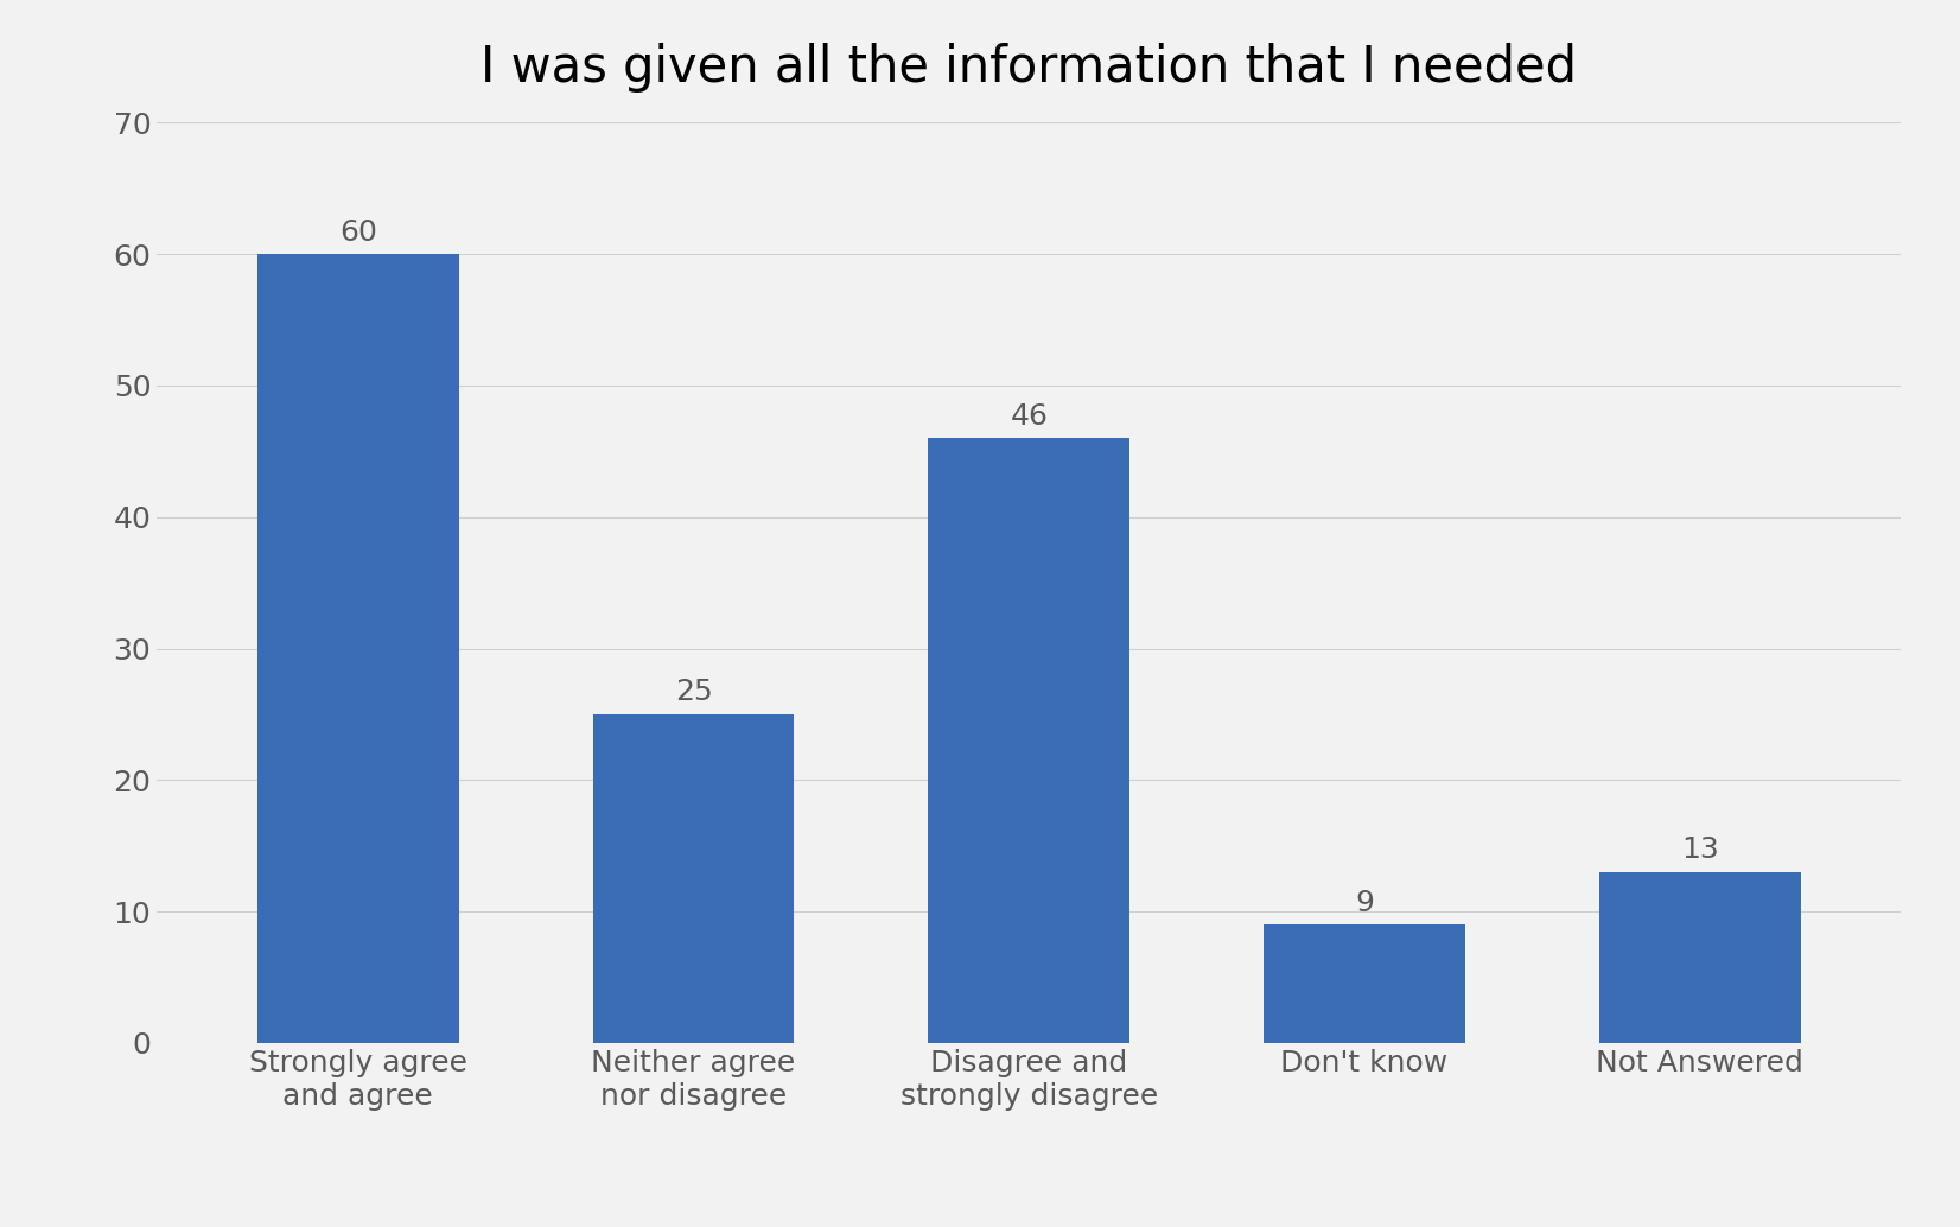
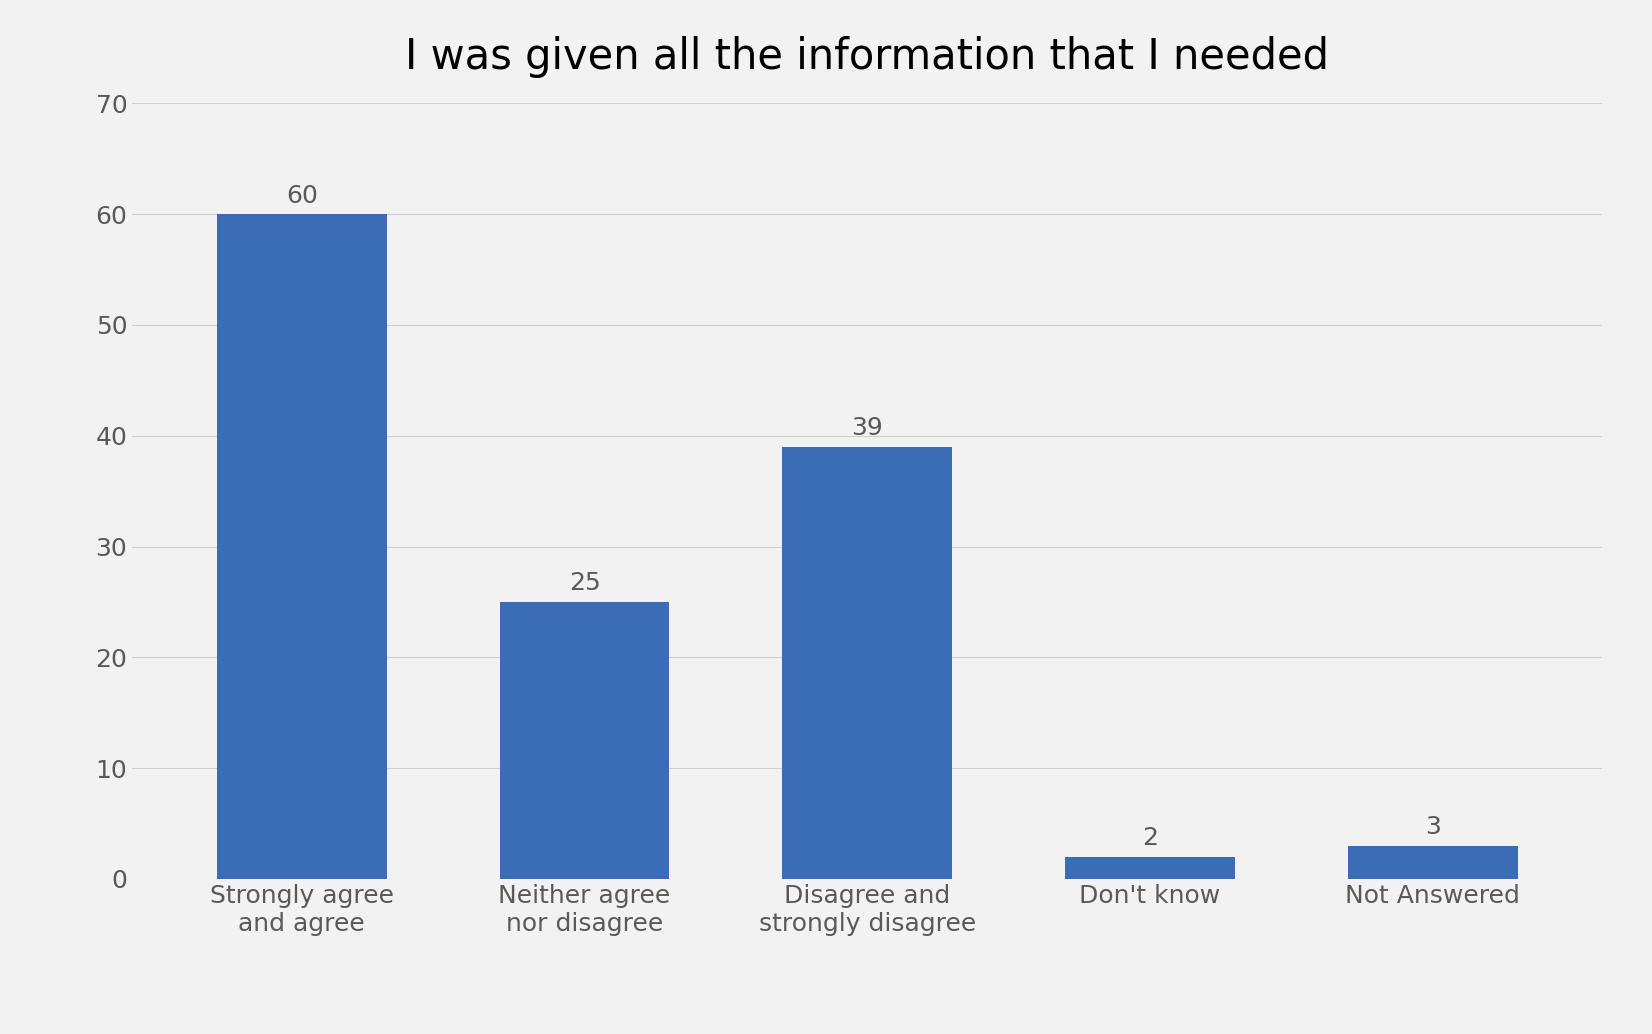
Disagree and strongly disagree: 46 -> 39
Don't know: 9 -> 2
Not Answered: 13 -> 3
